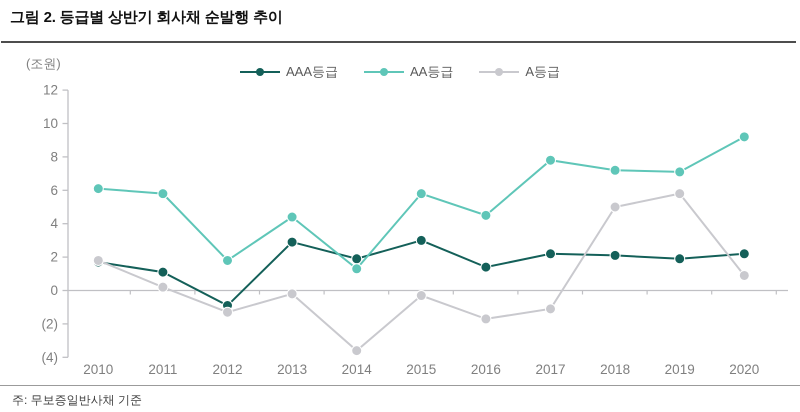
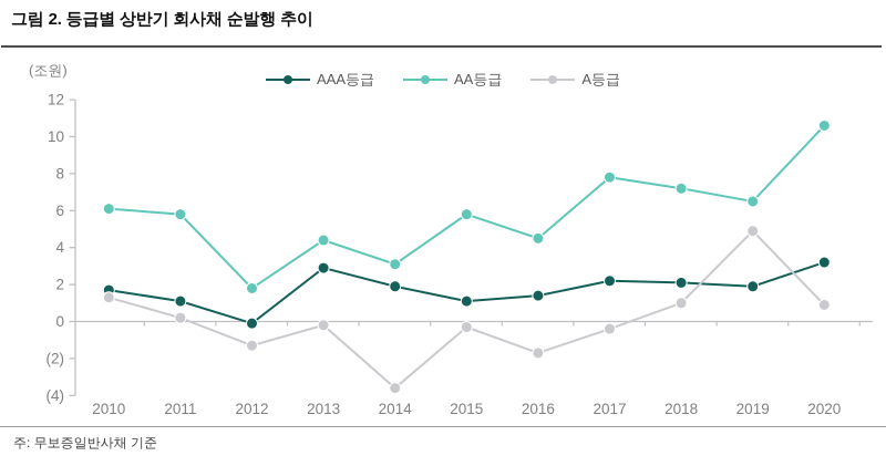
A등급/2010: 1.8 -> 1.3
AAA등급/2012: -0.9 -> -0.1
AA등급/2014: 1.3 -> 3.1
AAA등급/2015: 3.0 -> 1.1
A등급/2017: -1.1 -> -0.4
A등급/2018: 5.0 -> 1.0
AA등급/2019: 7.1 -> 6.5
A등급/2019: 5.8 -> 4.9
AAA등급/2020: 2.2 -> 3.2
AA등급/2020: 9.2 -> 10.6
